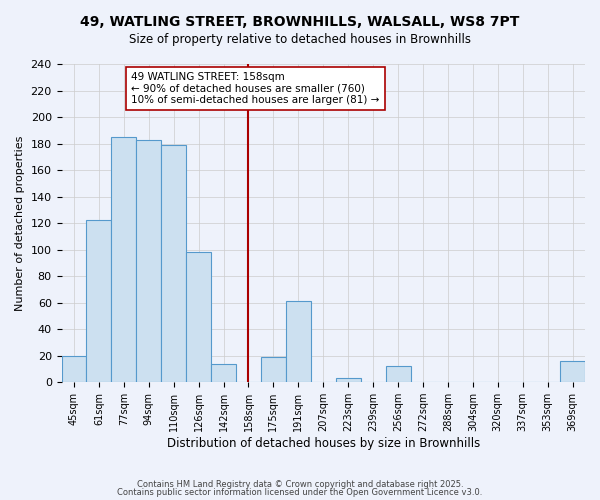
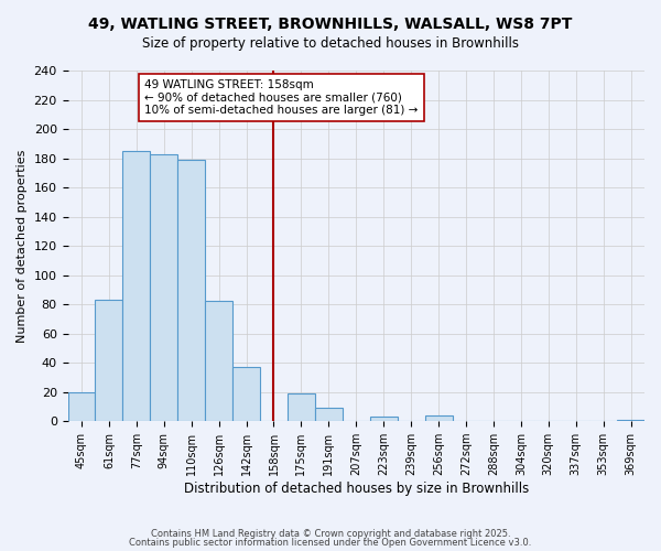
61sqm: 122 -> 83
126sqm: 98 -> 82
142sqm: 14 -> 37
191sqm: 61 -> 9
256sqm: 12 -> 4
369sqm: 16 -> 1
